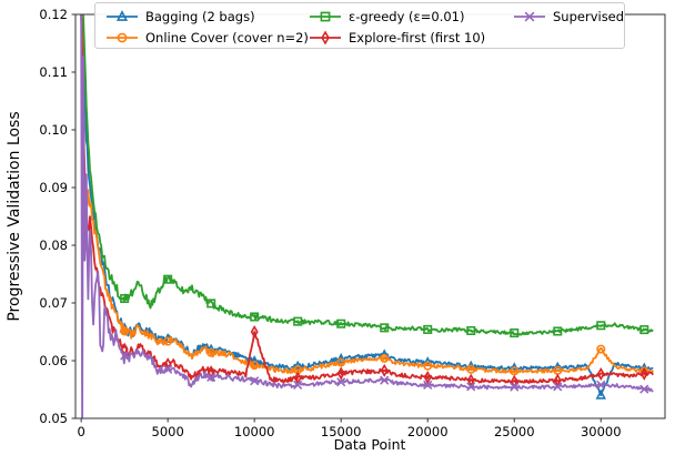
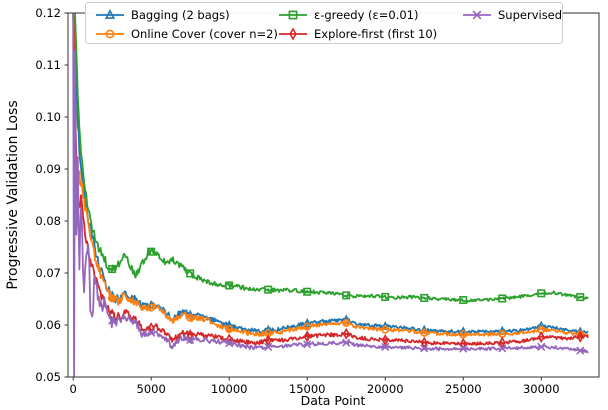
Explore-first (first 10)/10000: 0.065 -> 0.057
Bagging (2 bags)/30000: 0.054 -> 0.060
Online Cover (cover n=2)/30000: 0.062 -> 0.059
